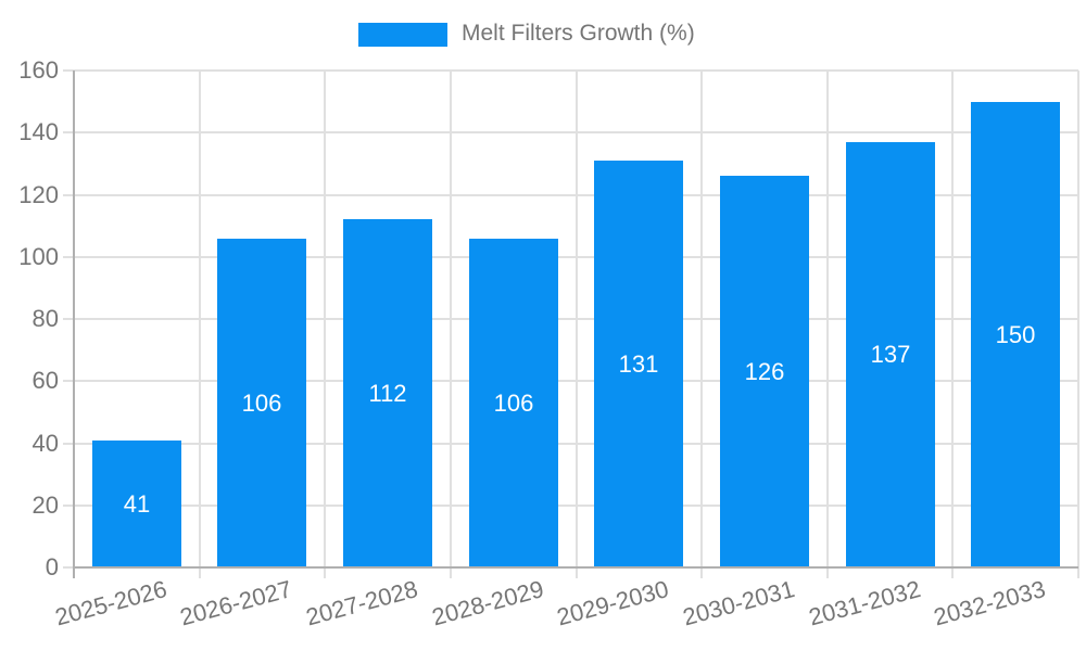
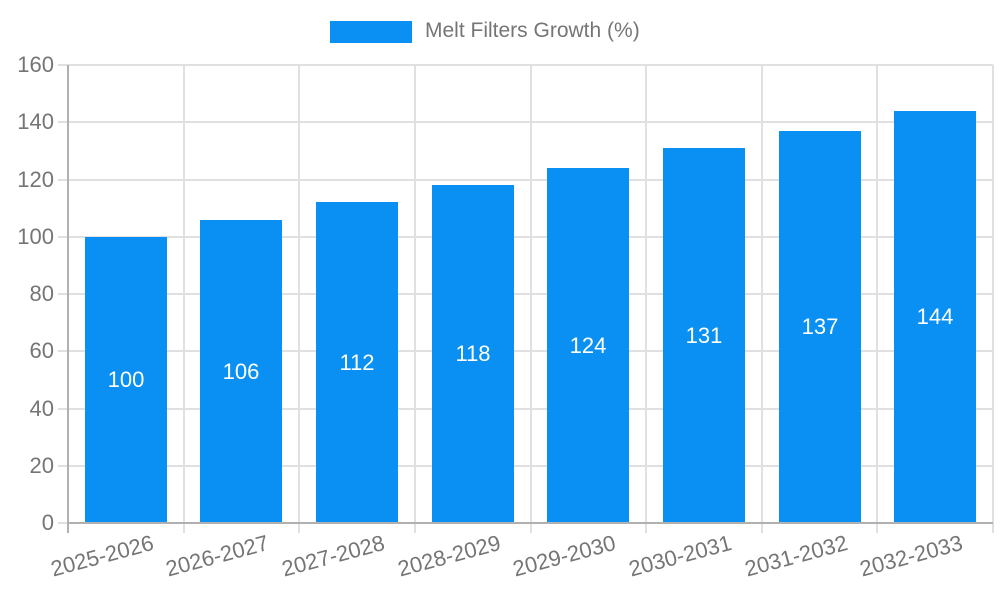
2025-2026: 41 -> 100
2028-2029: 106 -> 118
2029-2030: 131 -> 124
2030-2031: 126 -> 131
2032-2033: 150 -> 144
